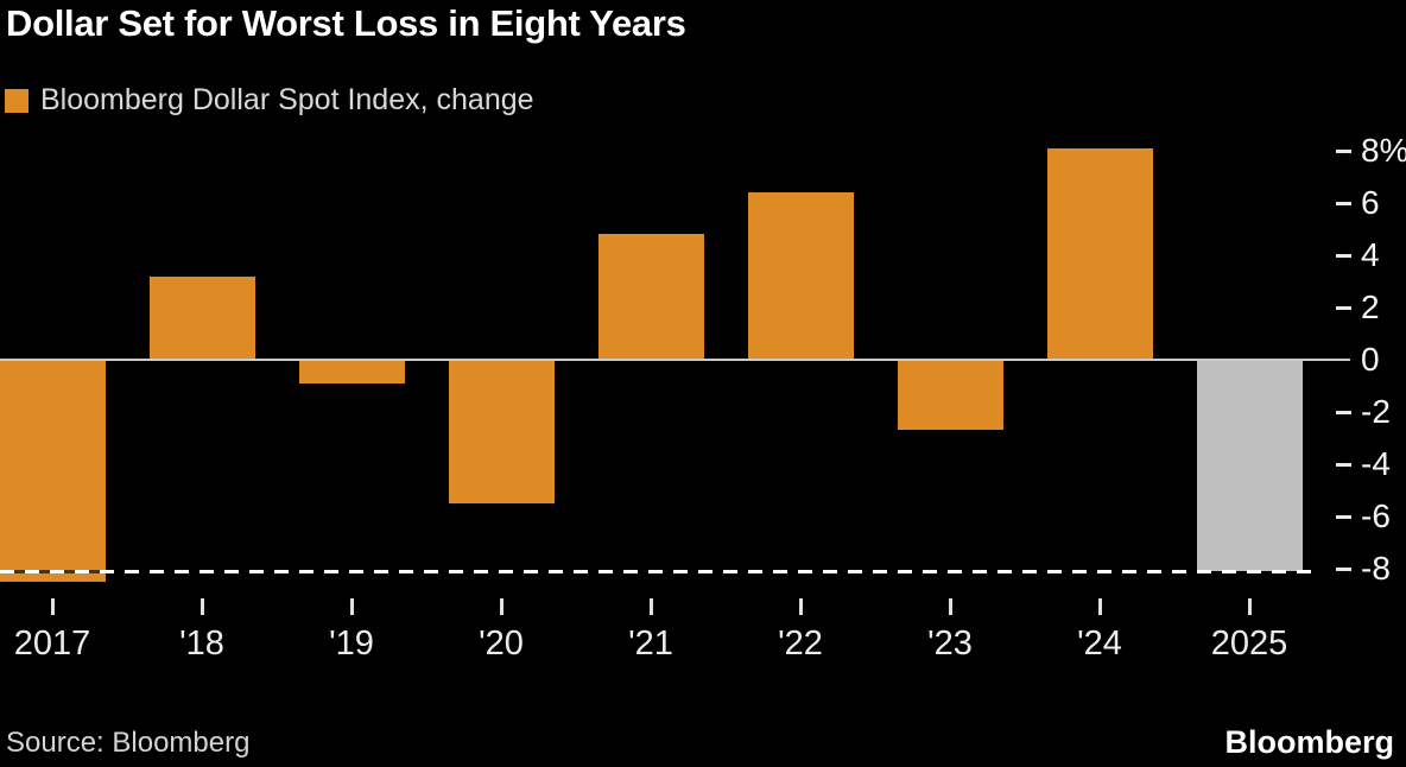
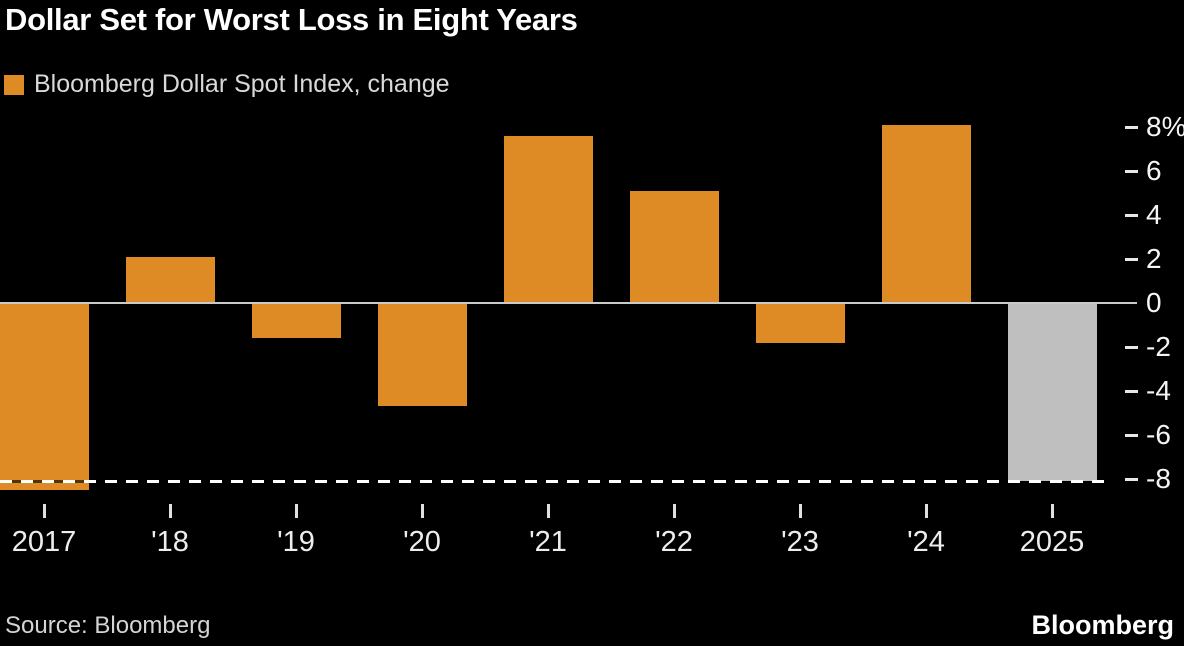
'18: 3.2% -> 2.1%
'19: -0.9% -> -1.6%
'20: -5.5% -> -4.7%
'21: 4.8% -> 7.6%
'22: 6.4% -> 5.1%
'23: -2.7% -> -1.8%
